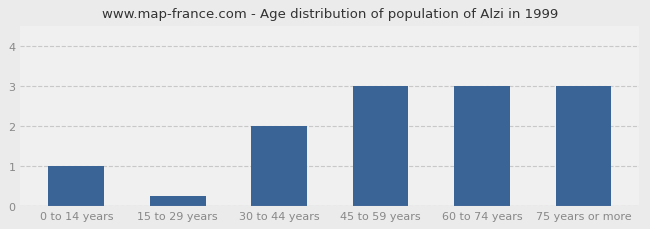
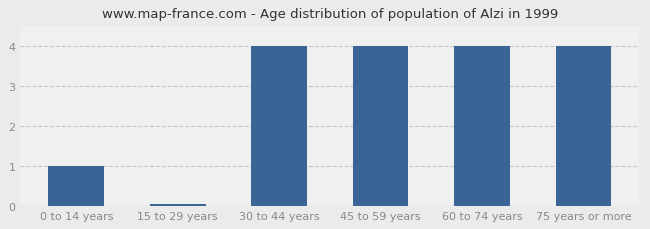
15 to 29 years: 0.25 -> 0.05
30 to 44 years: 2.00 -> 4.00
45 to 59 years: 3.00 -> 4.00
60 to 74 years: 3.00 -> 4.00
75 years or more: 3.00 -> 4.00
